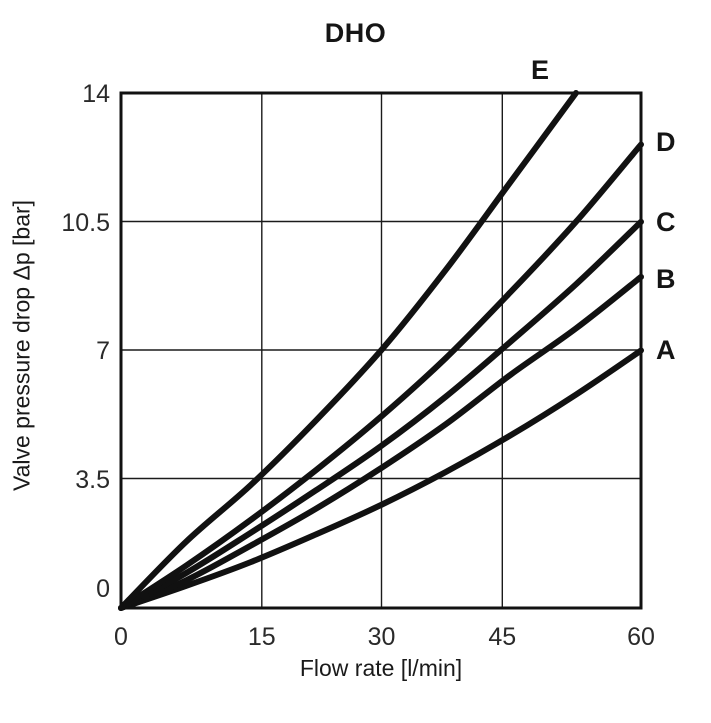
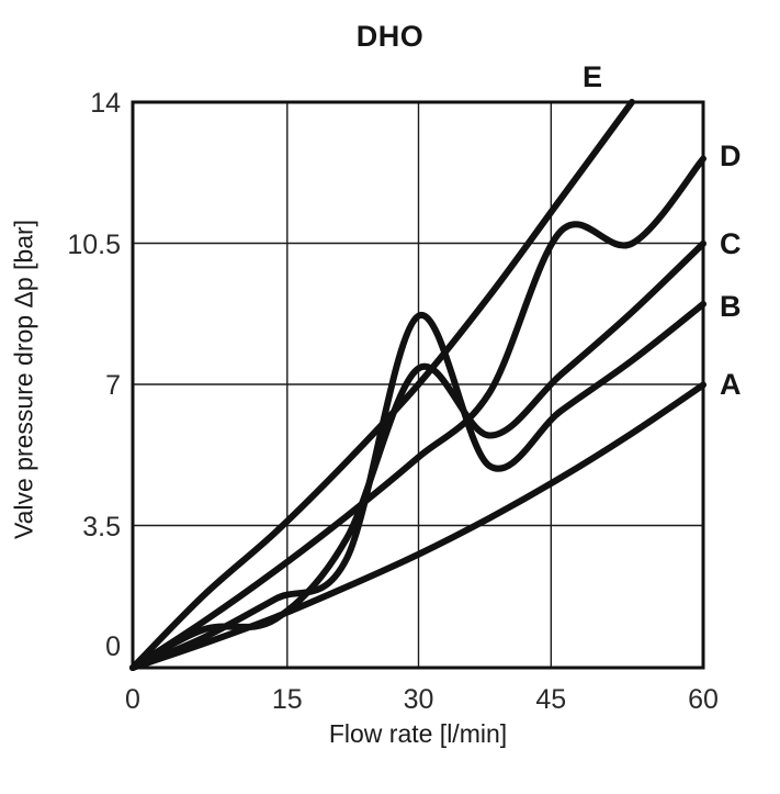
C/15: 2,0 -> 1,2
B/30: 3,8 -> 8,7
C/30: 4,4 -> 7,4
D/45: 8,6 -> 10,8
